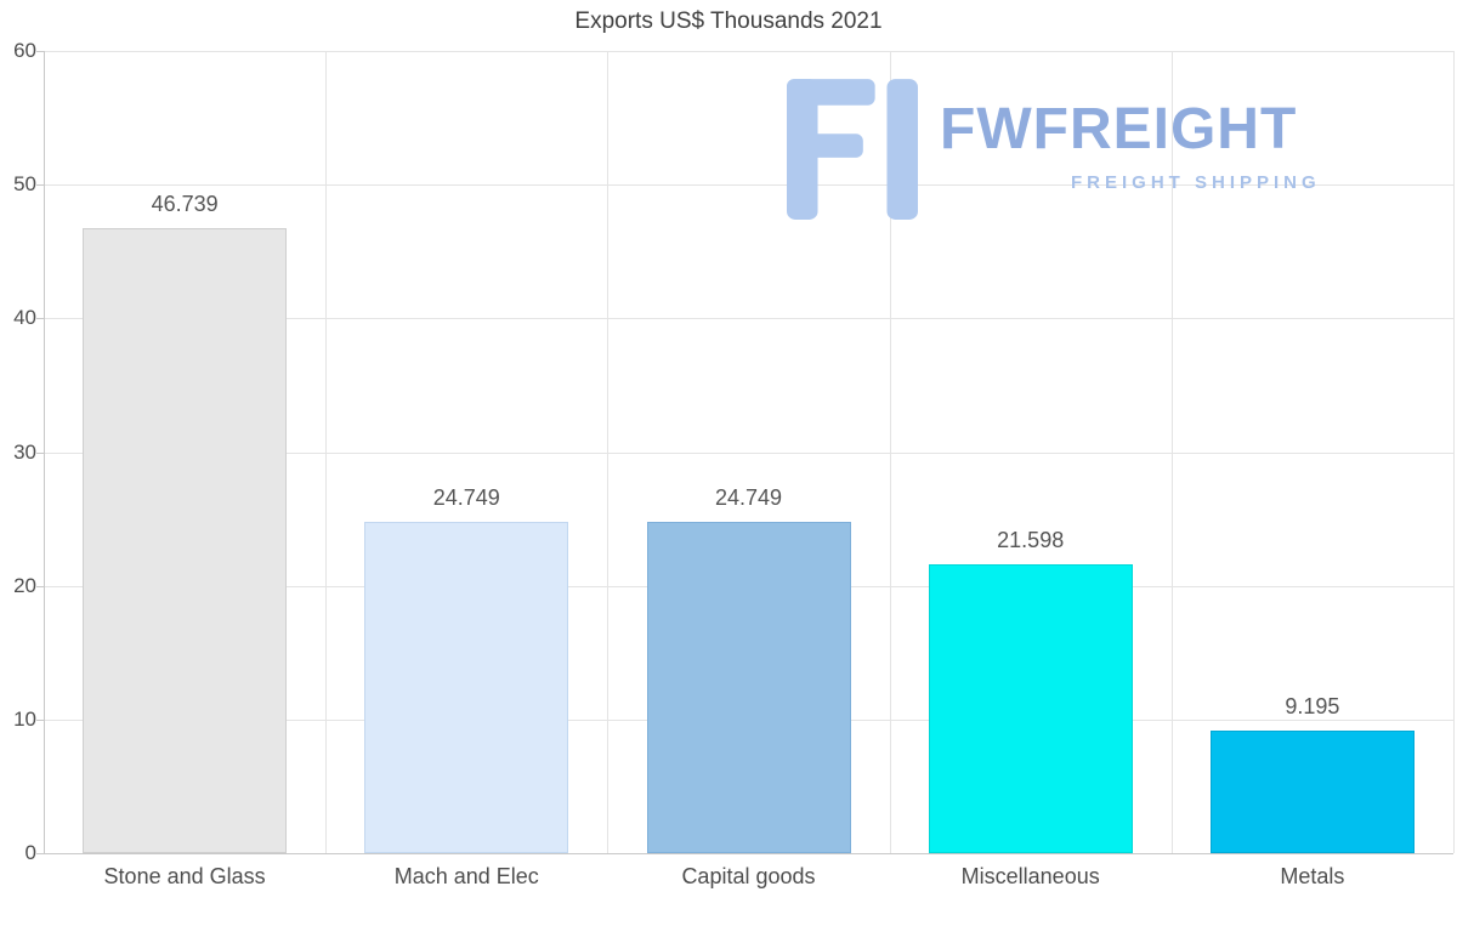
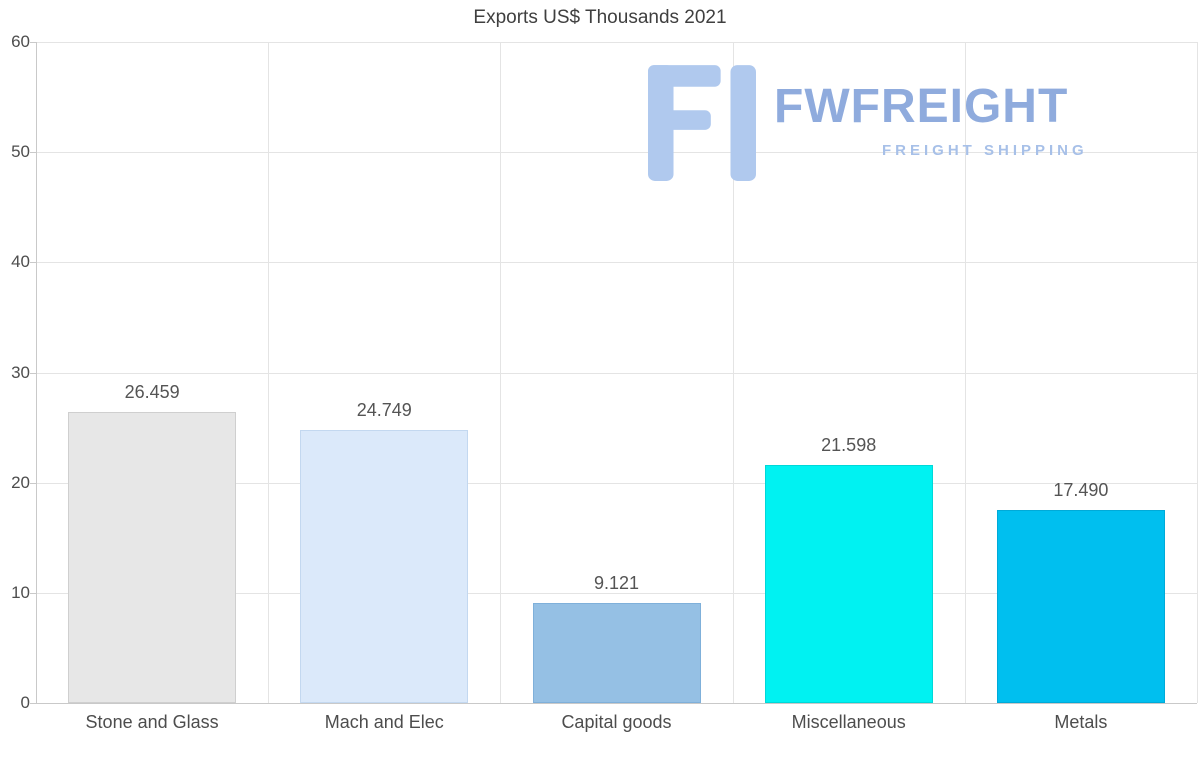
Stone and Glass: 46.739 -> 26.459
Capital goods: 24.749 -> 9.121
Metals: 9.195 -> 17.490
